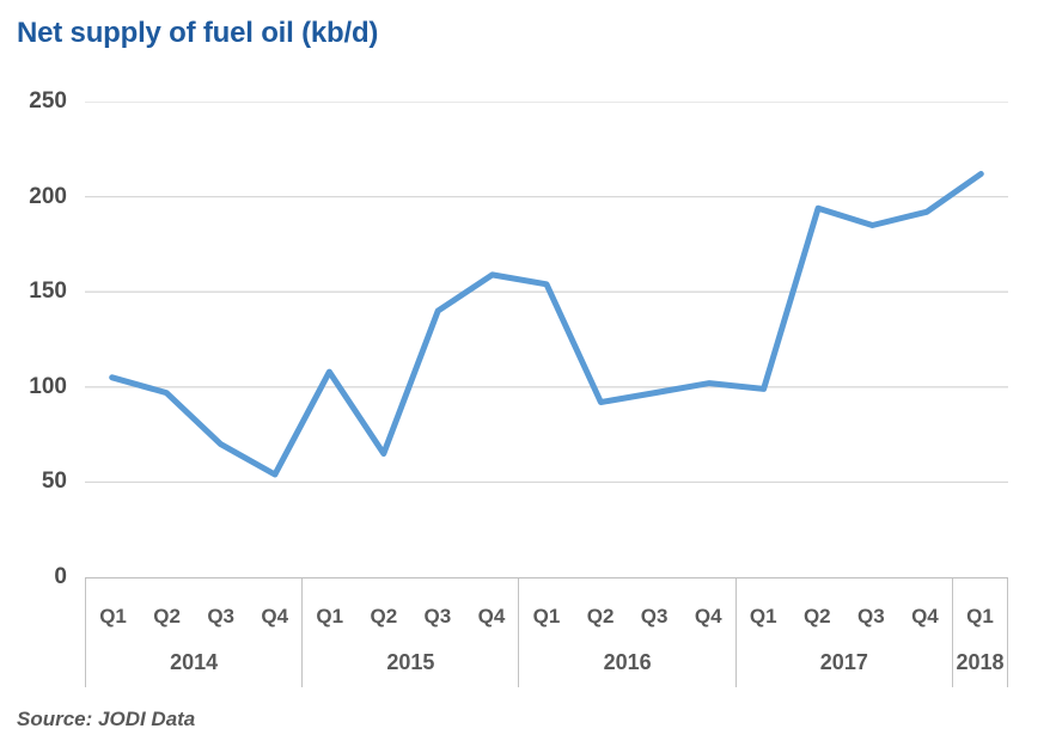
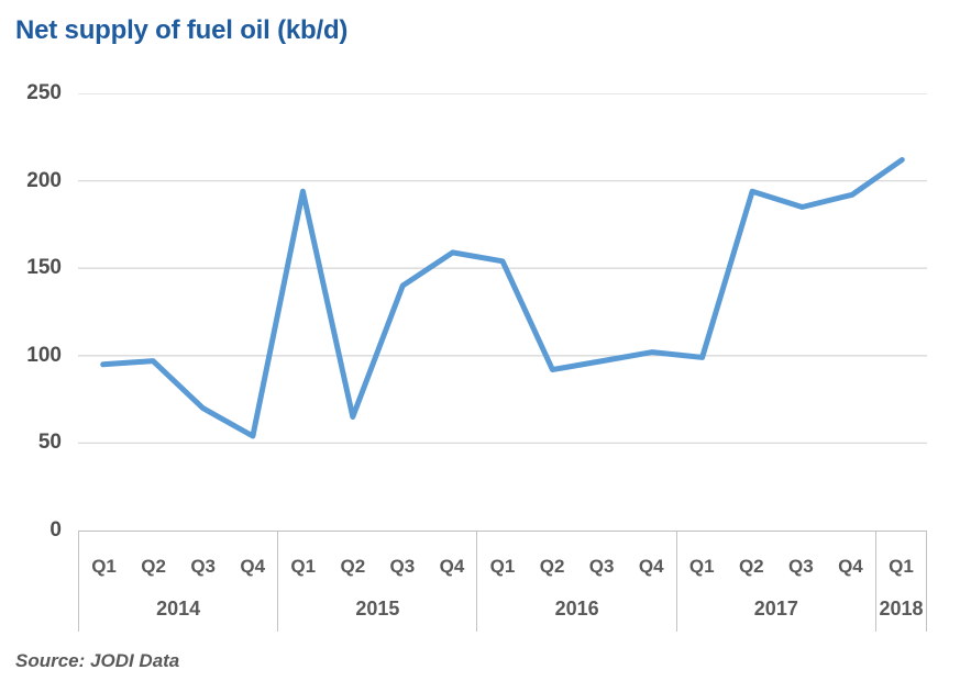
2014 Q1: 105 -> 95
2015 Q1: 108 -> 194
